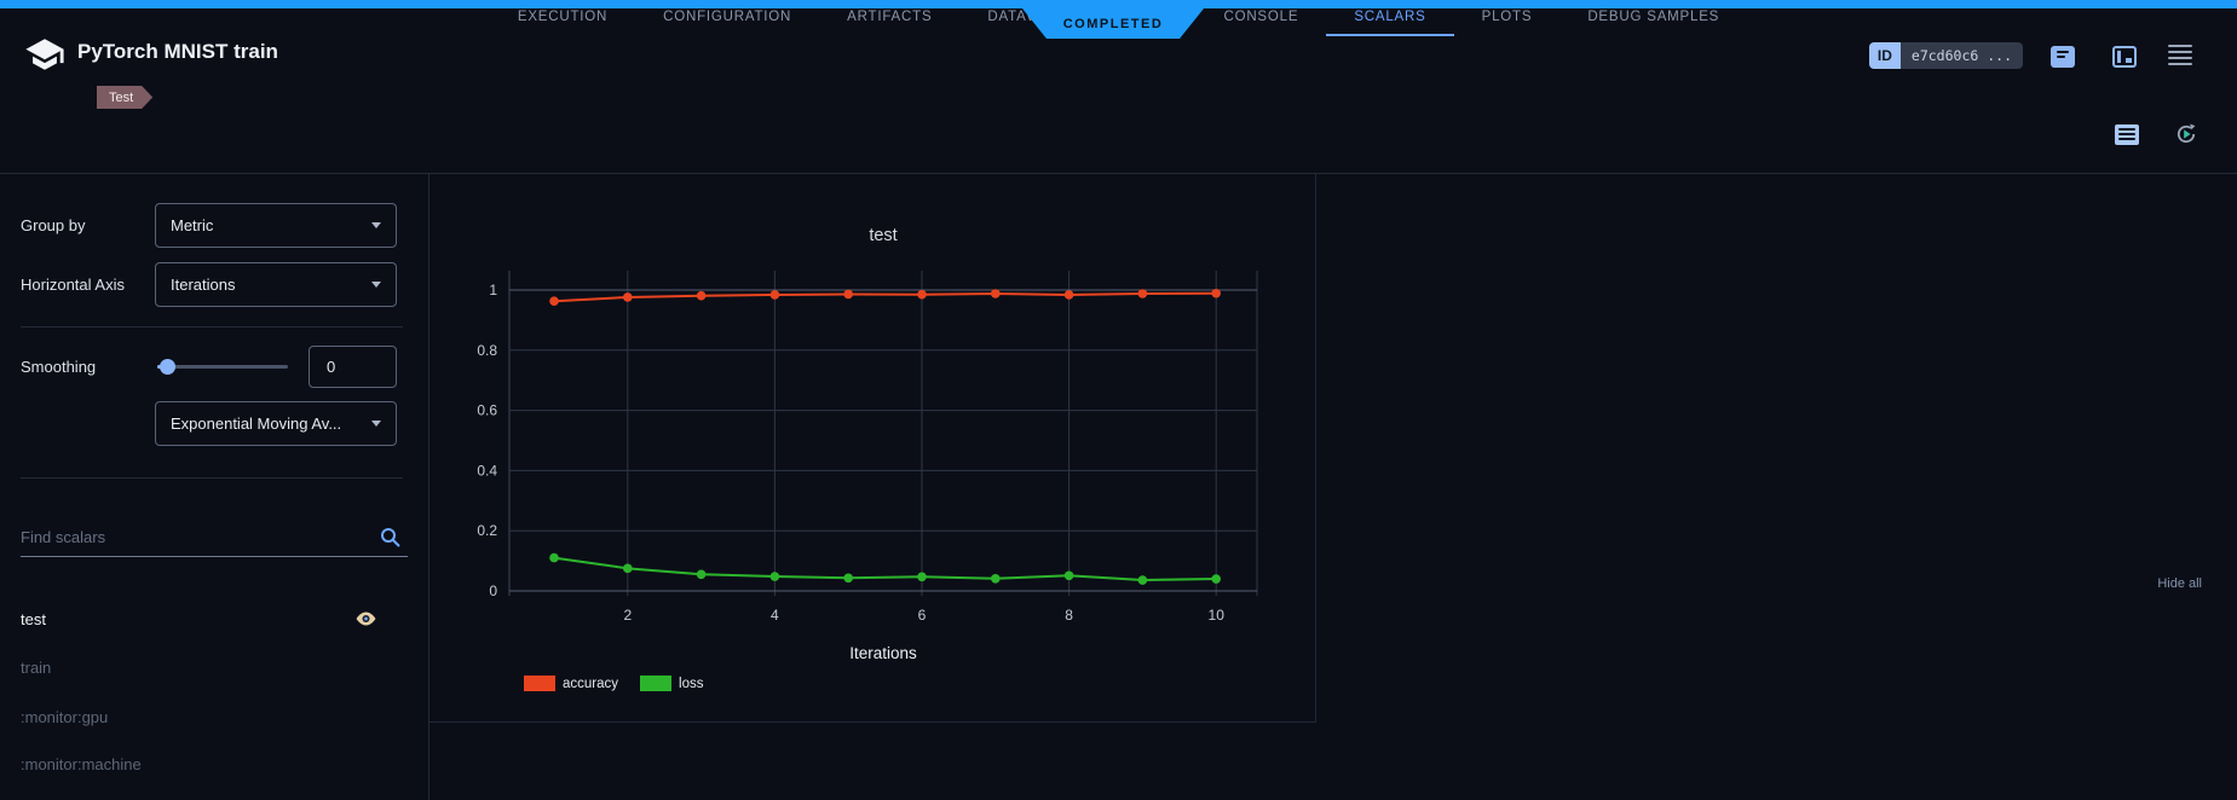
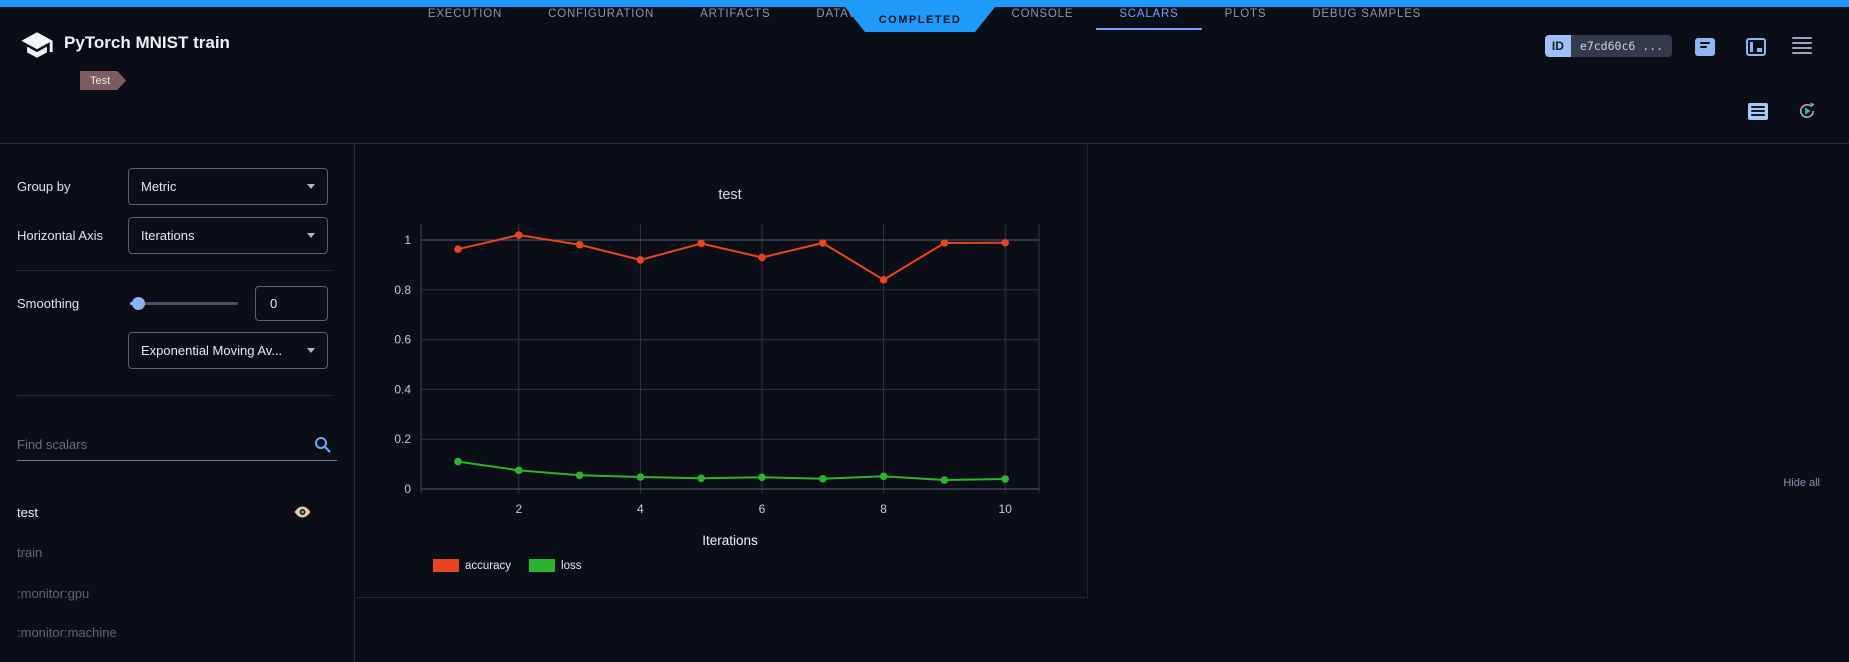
accuracy/2: 0.98 -> 1.02
accuracy/4: 0.98 -> 0.92
accuracy/6: 0.98 -> 0.93
accuracy/8: 0.98 -> 0.84
